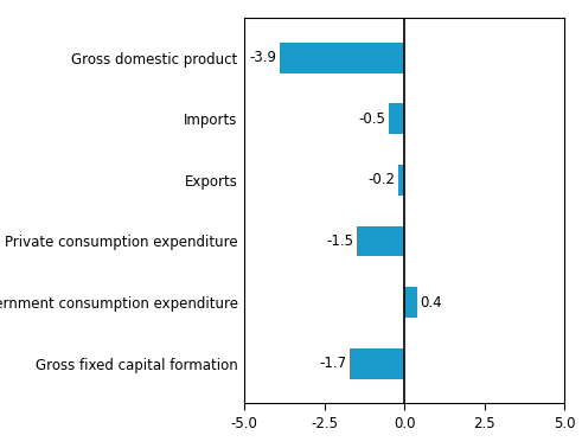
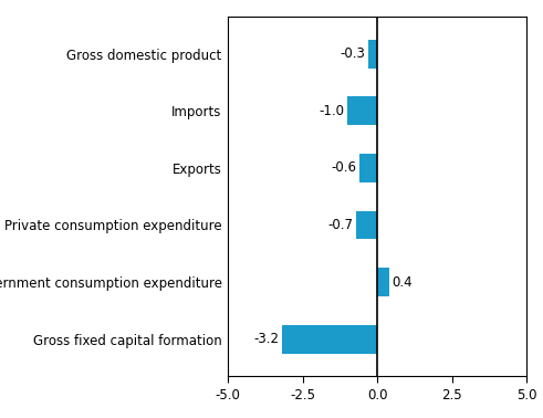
Gross domestic product: -3.9 -> -0.3
Imports: -0.5 -> -1.0
Exports: -0.2 -> -0.6
Private consumption expenditure: -1.5 -> -0.7
Gross fixed capital formation: -1.7 -> -3.2
